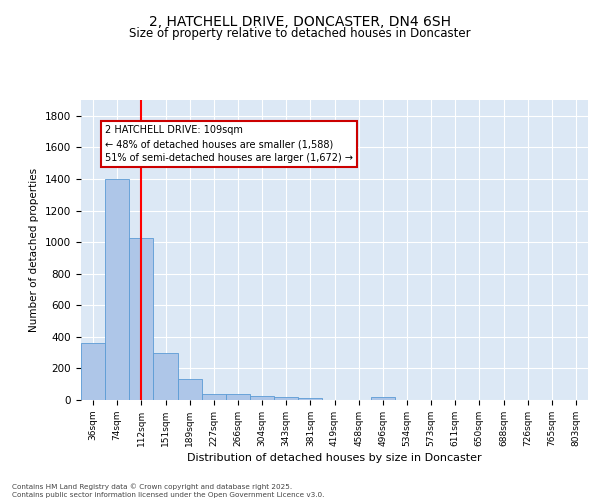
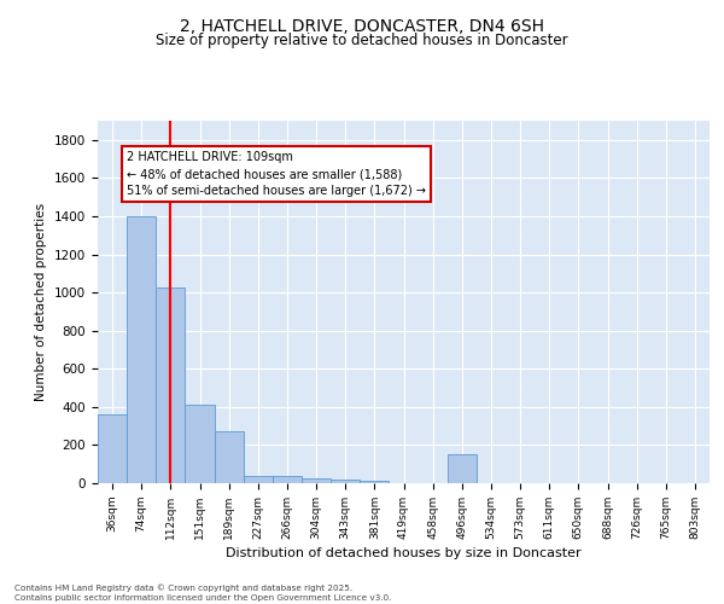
151sqm: 300 -> 410
189sqm: 130 -> 270
496sqm: 20 -> 150
